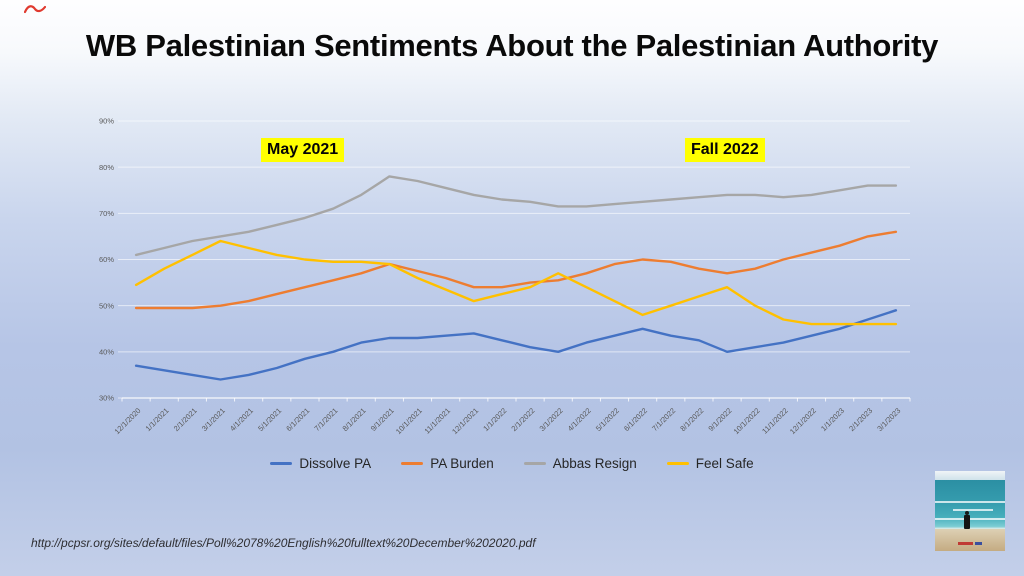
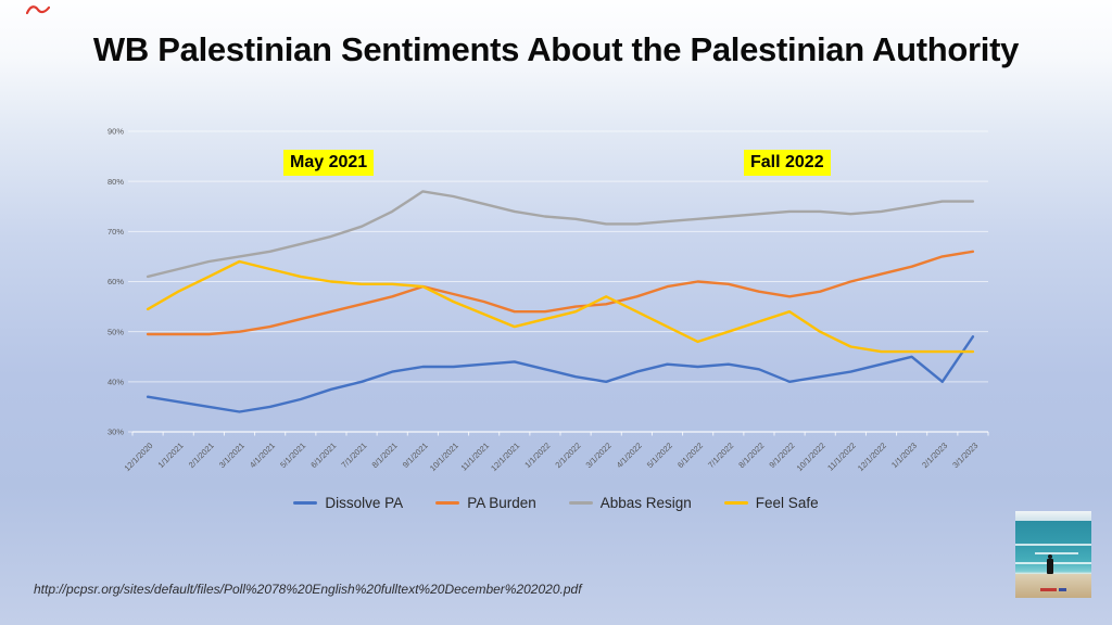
Dissolve PA/6/1/2022: 45% -> 43%
Dissolve PA/2/1/2023: 47% -> 40%
